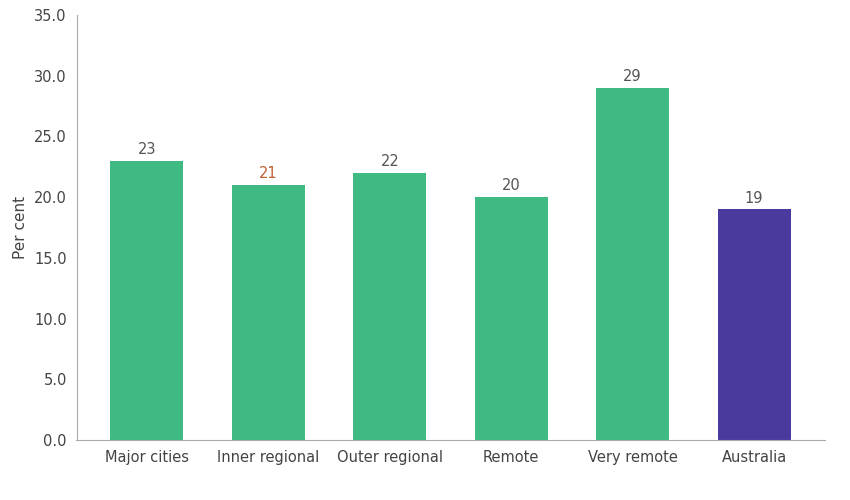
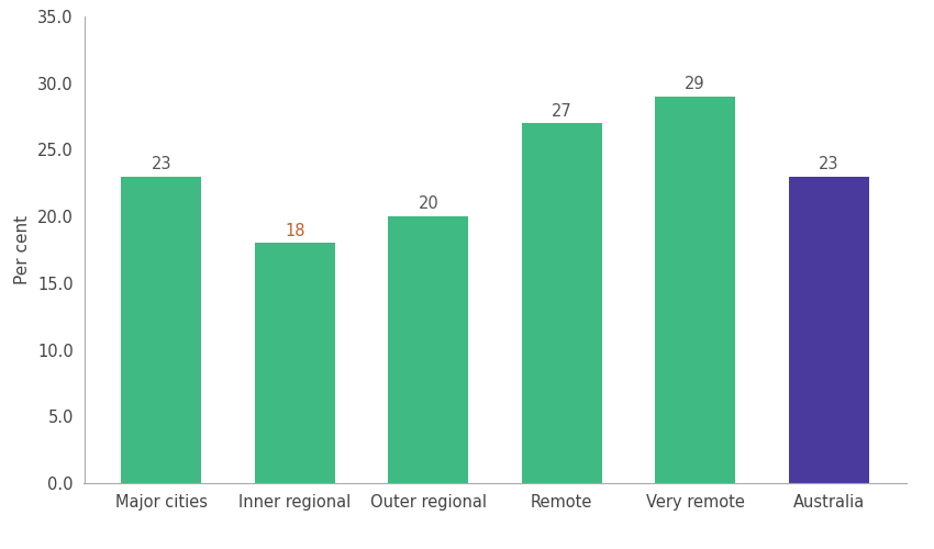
Inner regional: 21 -> 18
Outer regional: 22 -> 20
Remote: 20 -> 27
Australia: 19 -> 23
